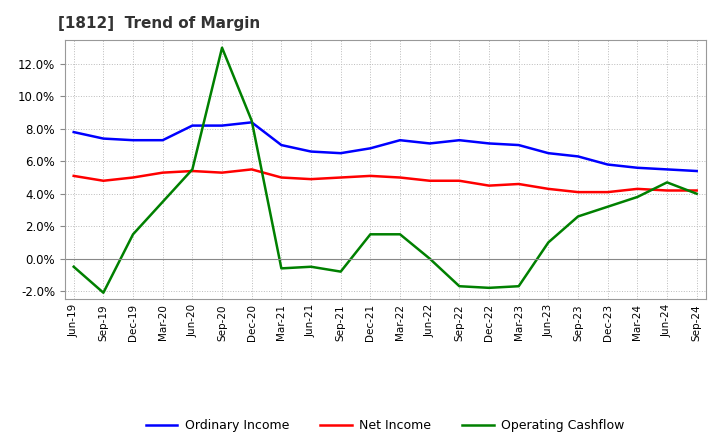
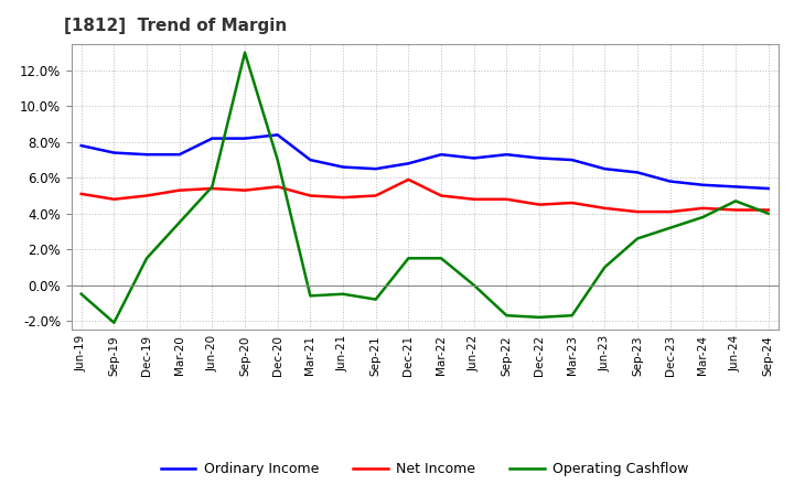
Operating Cashflow/Dec-20: 8.5% -> 7.0%
Net Income/Dec-21: 5.1% -> 5.9%
